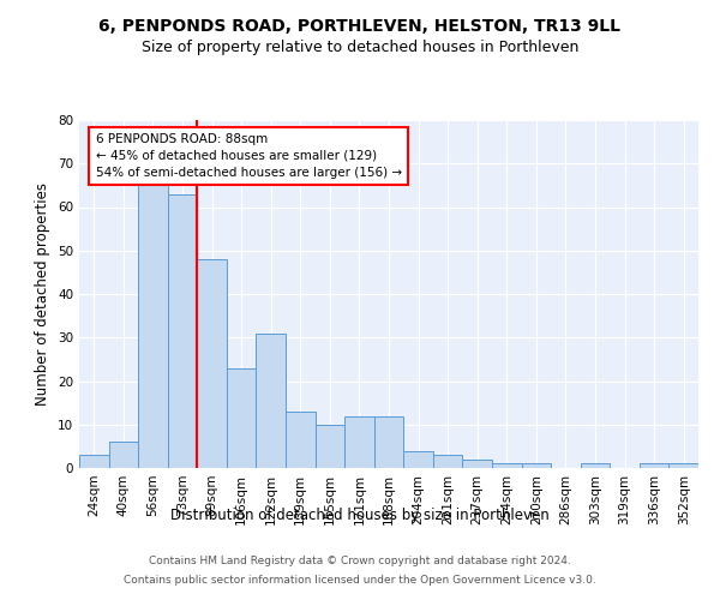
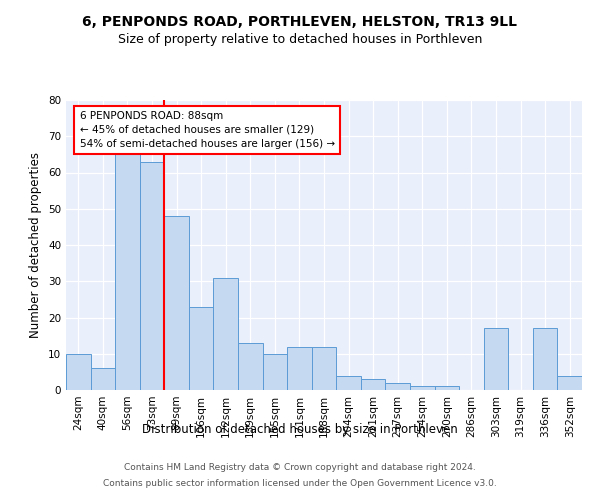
24sqm: 3 -> 10
303sqm: 1 -> 17
336sqm: 1 -> 17
352sqm: 1 -> 4
